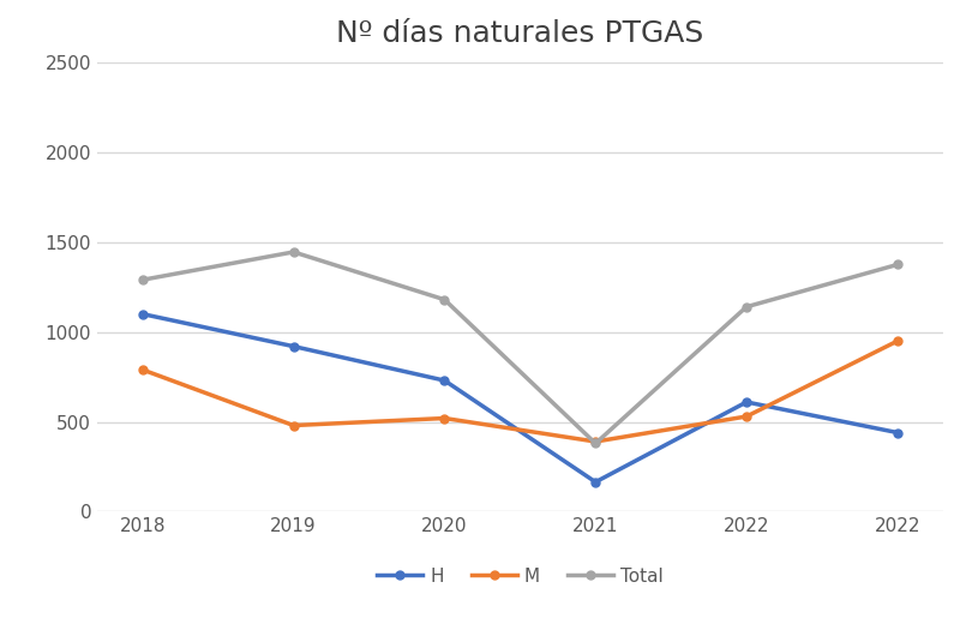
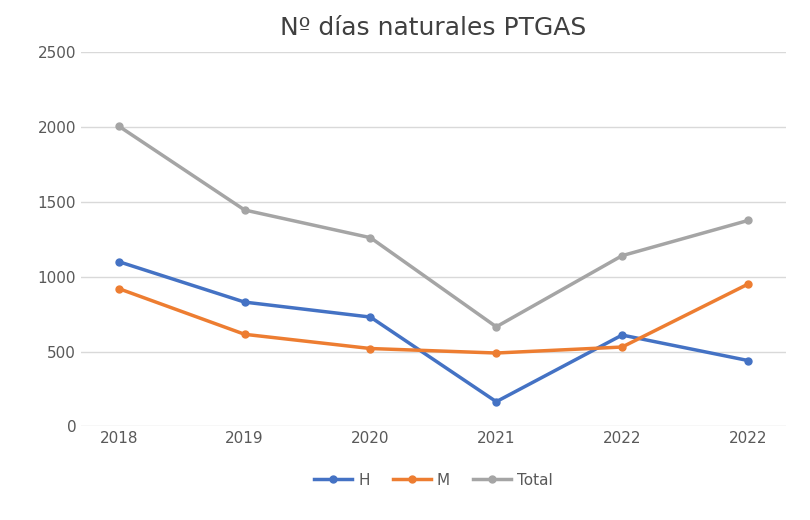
M/2018: 790 -> 920
Total/2018: 1290 -> 2000
H/2019: 920 -> 830
M/2019: 480 -> 620
Total/2020: 1180 -> 1260
M/2021: 390 -> 490
Total/2021: 380 -> 660
